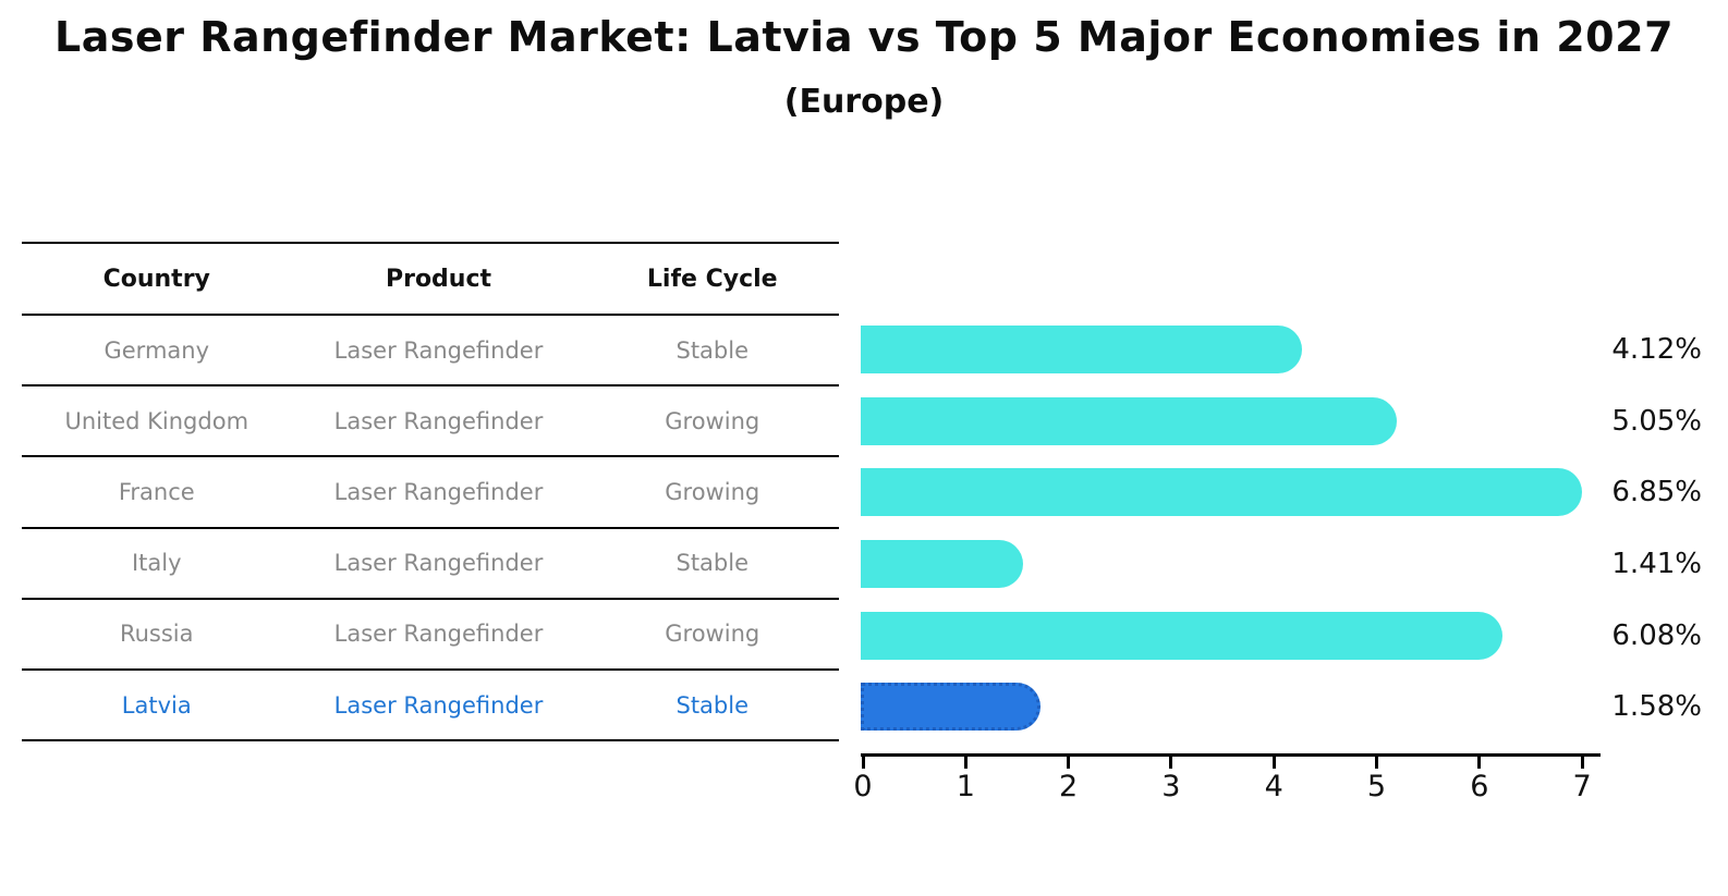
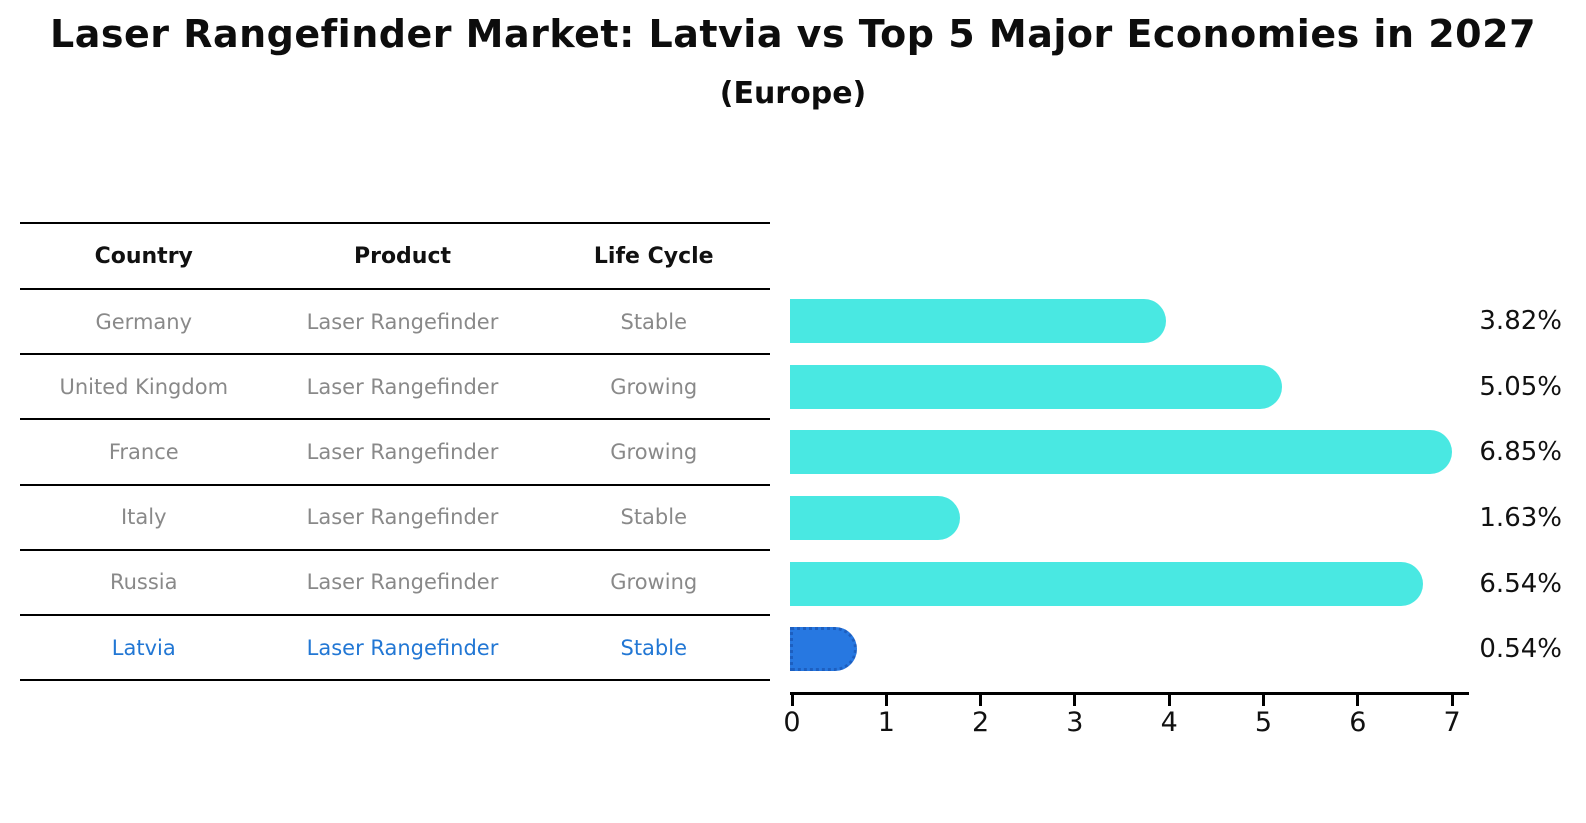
Germany: 4.12% -> 3.82%
Italy: 1.41% -> 1.63%
Russia: 6.08% -> 6.54%
Latvia: 1.58% -> 0.54%
